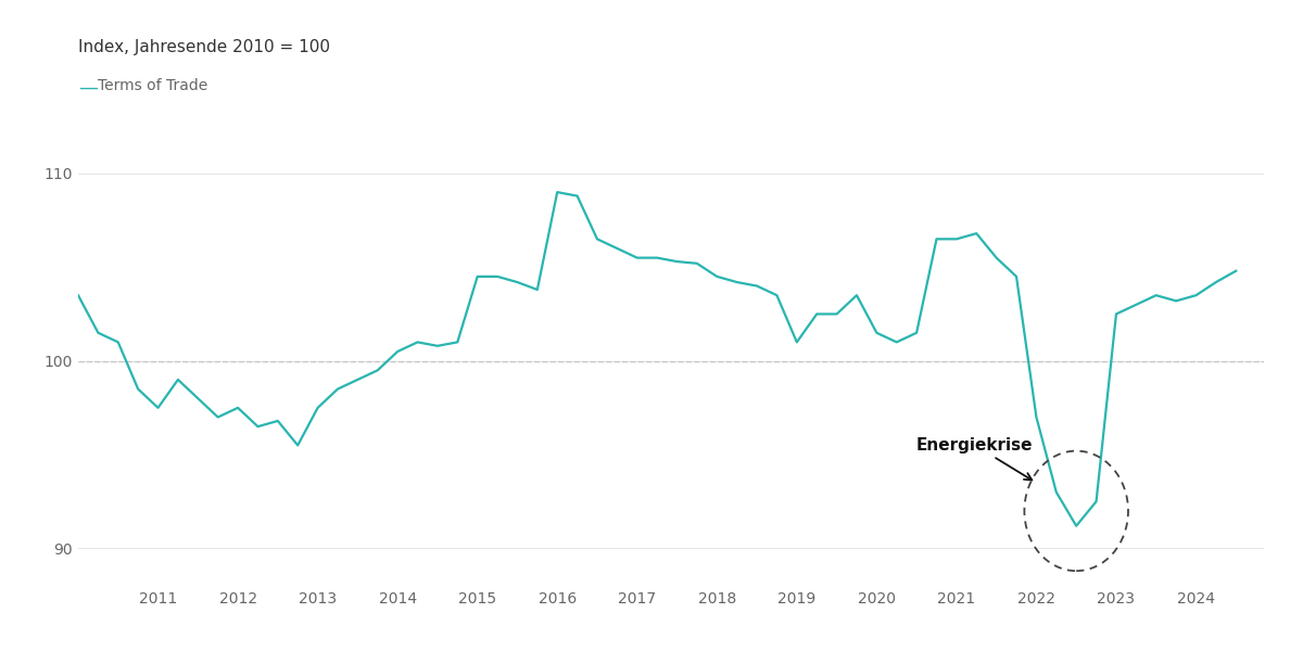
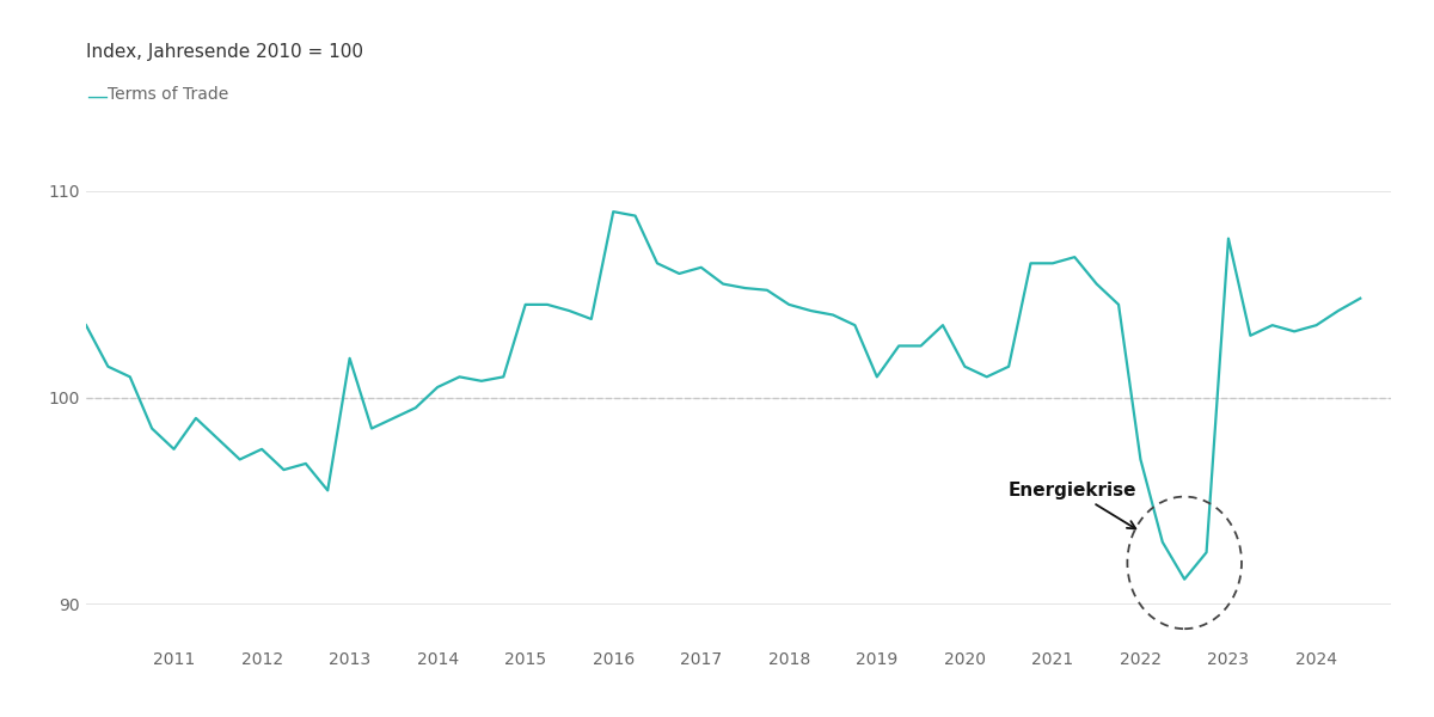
2013: 97.5 -> 101.9
2017: 105.5 -> 106.3
2023: 102.5 -> 107.7
